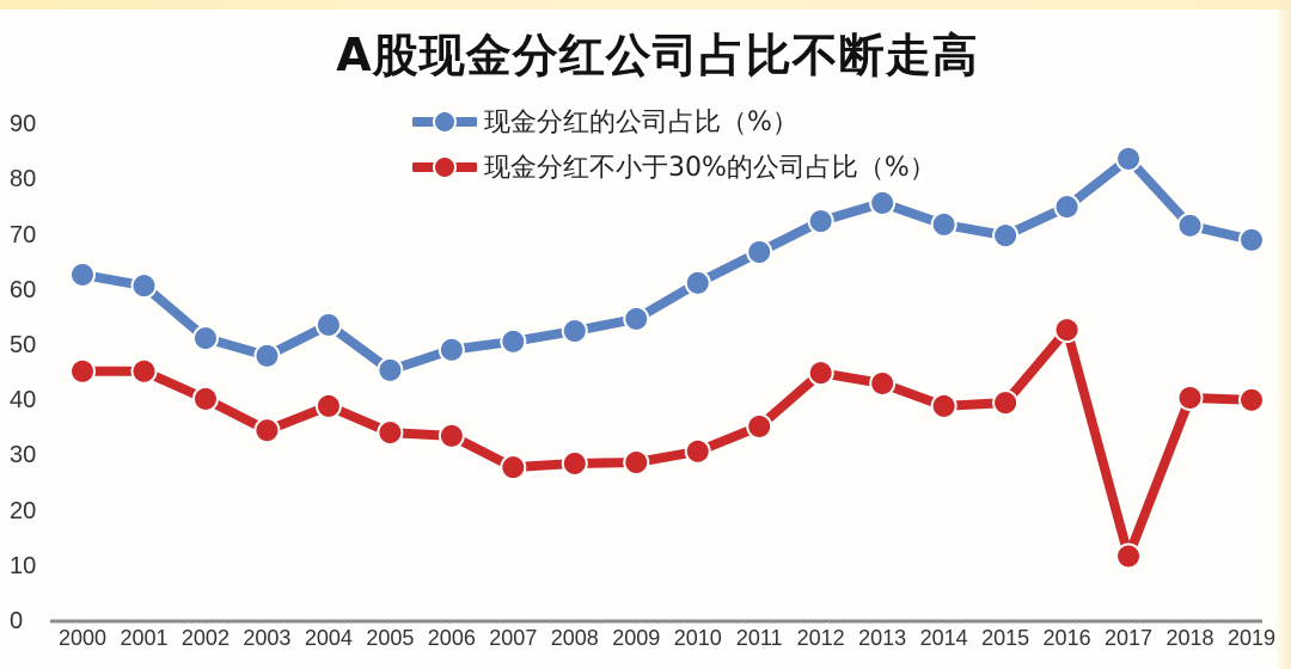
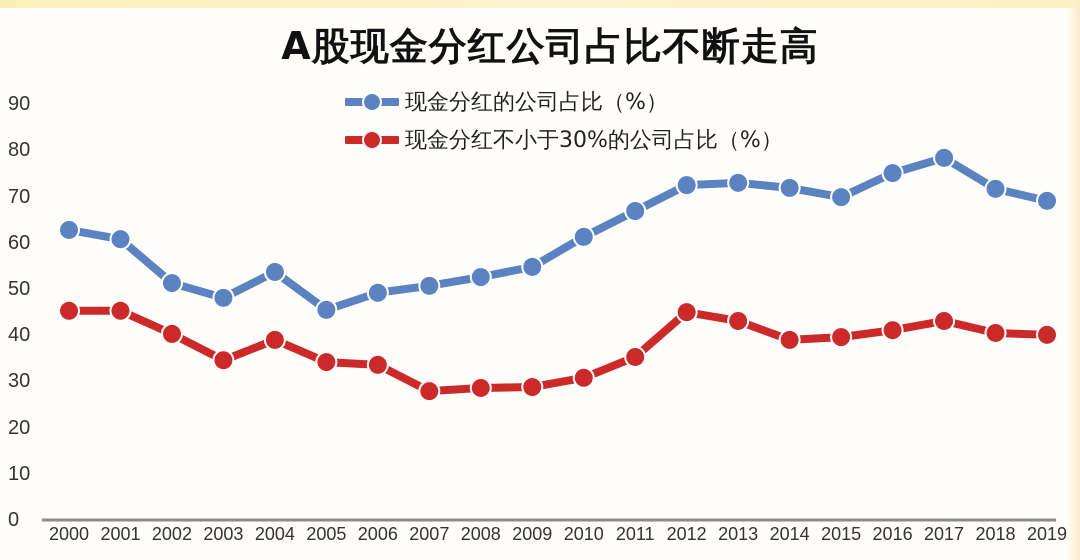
现金分红的公司占比（%）/2013: 76 -> 73
现金分红不小于30%的公司占比（%）/2016: 53 -> 41
现金分红的公司占比（%）/2017: 84 -> 79
现金分红不小于30%的公司占比（%）/2017: 12 -> 43
